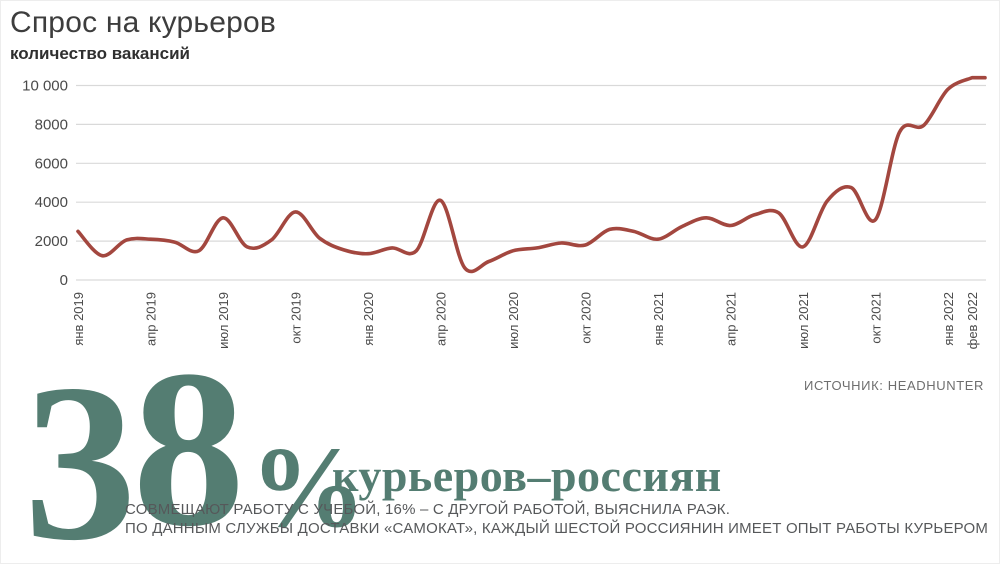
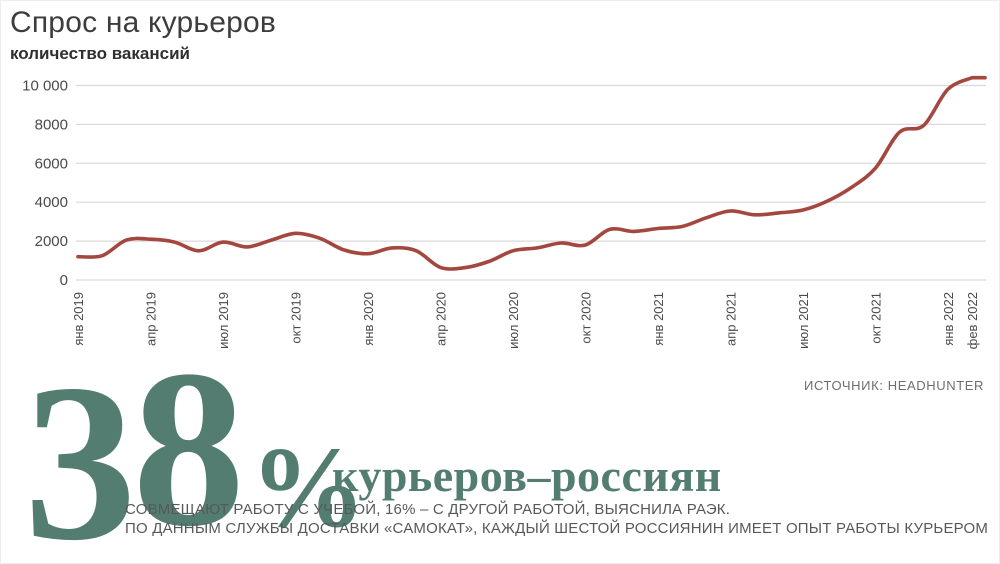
янв 2019: 2500 -> 1200
июл 2019: 3200 -> 2000
окт 2019: 3500 -> 2400
апр 2020: 4100 -> 600
янв 2021: 2100 -> 2600
апр 2021: 2800 -> 3600
июл 2021: 1700 -> 3600
окт 2021: 3100 -> 5800
